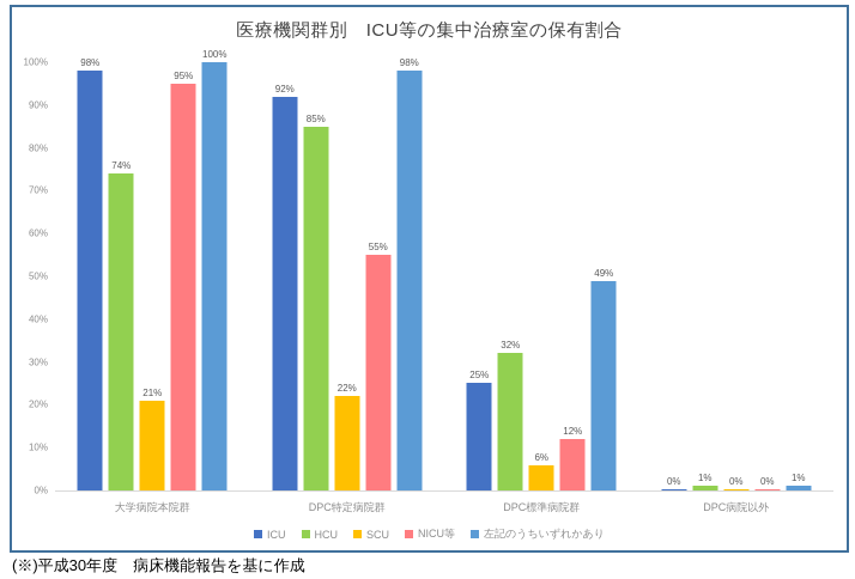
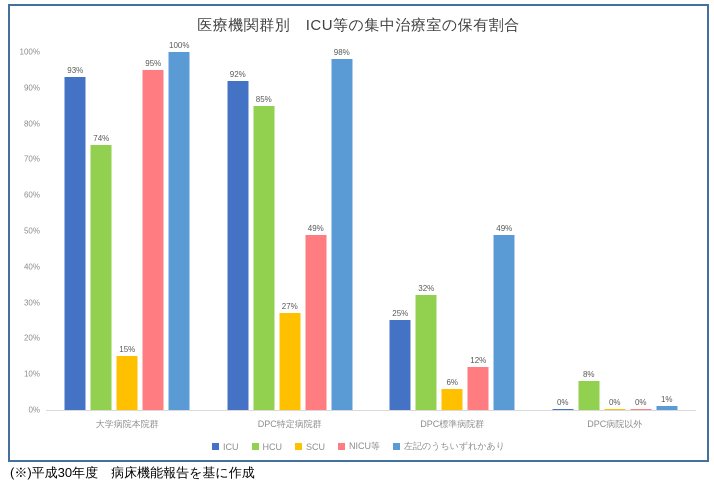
ICU/大学病院本院群: 98% -> 93%
SCU/大学病院本院群: 21% -> 15%
SCU/DPC特定病院群: 22% -> 27%
NICU等/DPC特定病院群: 55% -> 49%
HCU/DPC病院以外: 1% -> 8%
